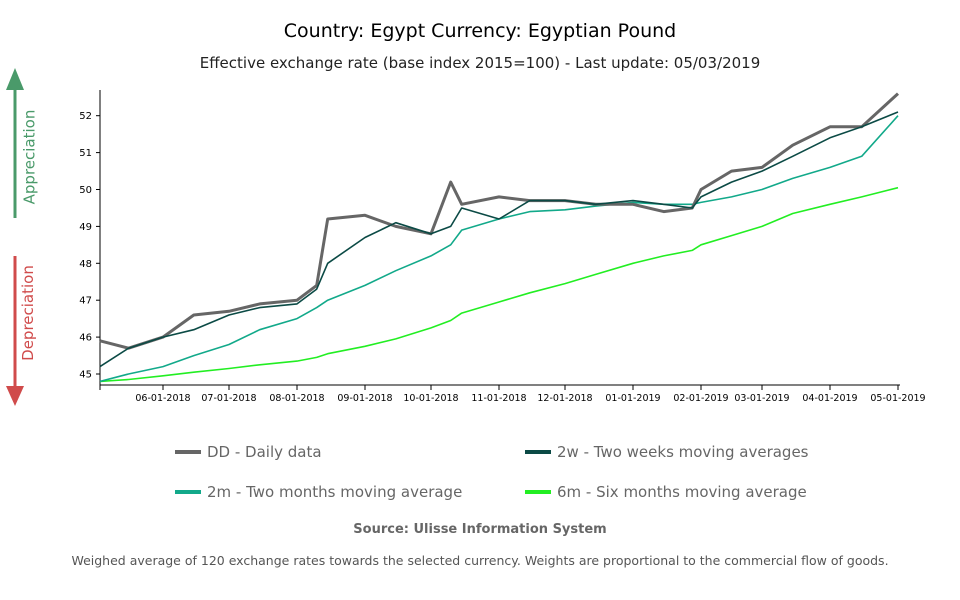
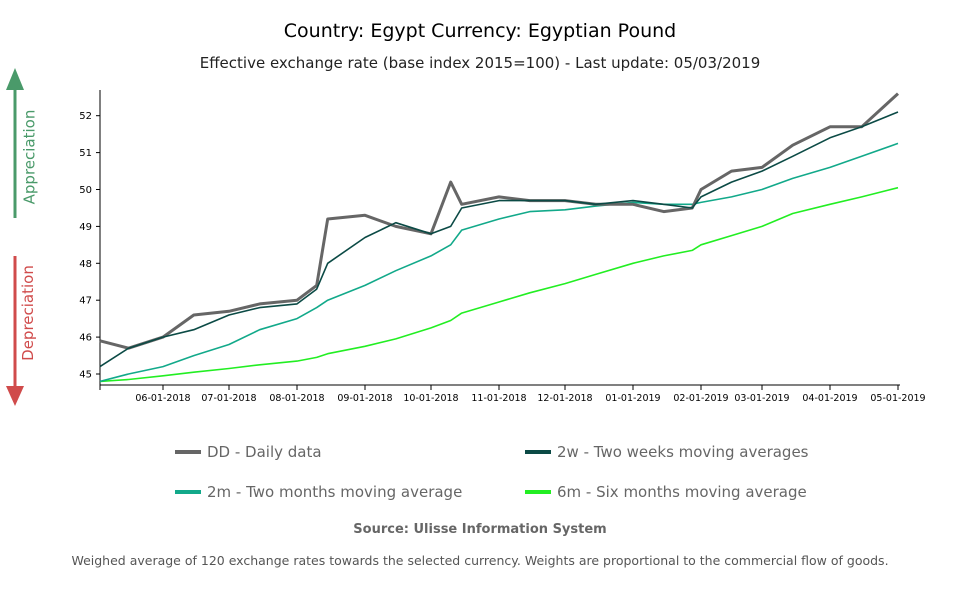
2w - Two weeks moving averages/11-01-2018: 49.2 -> 49.7
2m - Two months moving average/05-01-2019: 52.0 -> 51.2
